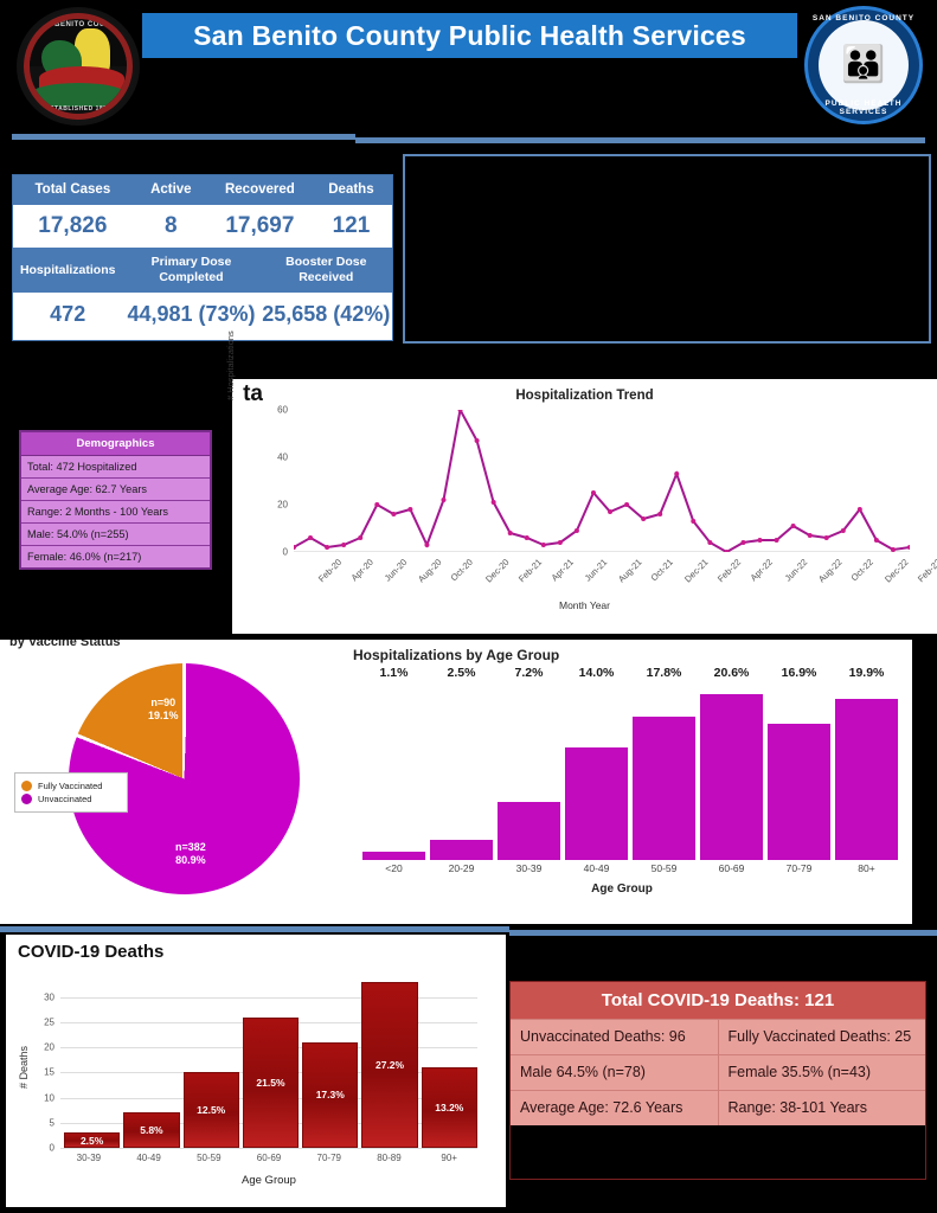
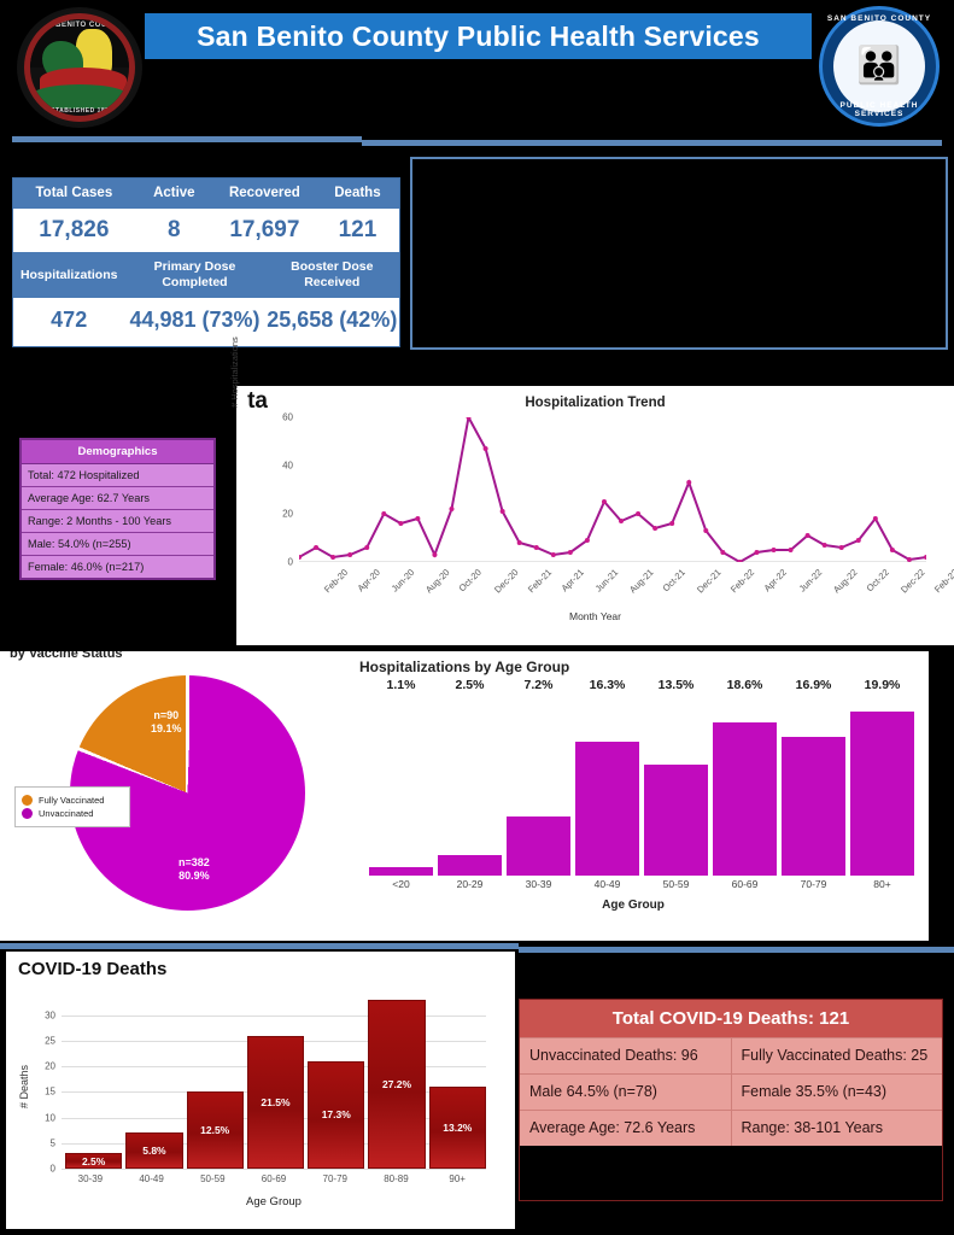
Hospitalizations by Age Group/40-49: 14.0% -> 16.3%
Hospitalizations by Age Group/50-59: 17.8% -> 13.5%
Hospitalizations by Age Group/60-69: 20.6% -> 18.6%
